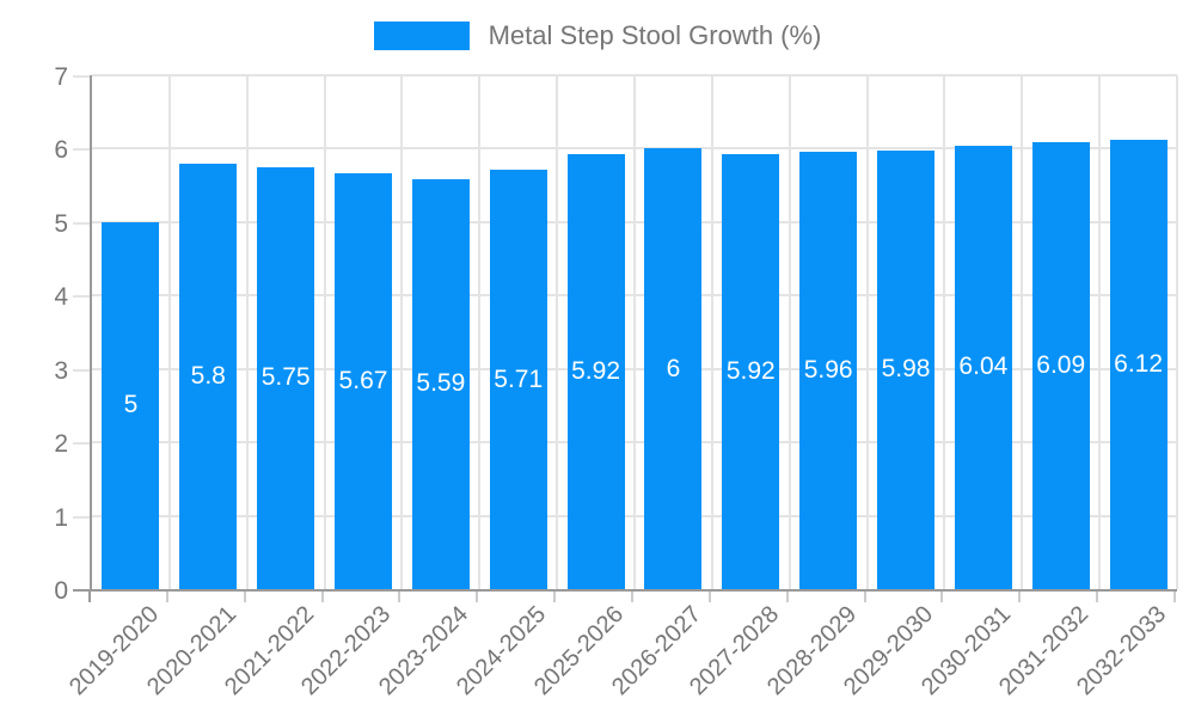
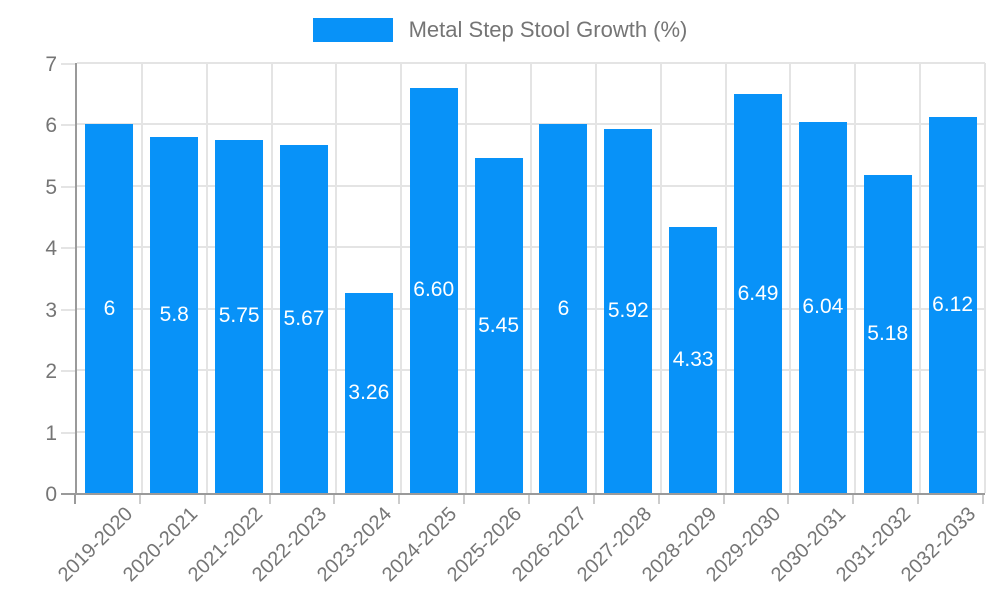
2019-2020: 5 -> 6
2023-2024: 5.59 -> 3.26
2024-2025: 5.71 -> 6.60
2025-2026: 5.92 -> 5.45
2028-2029: 5.96 -> 4.33
2029-2030: 5.98 -> 6.49
2031-2032: 6.09 -> 5.18
